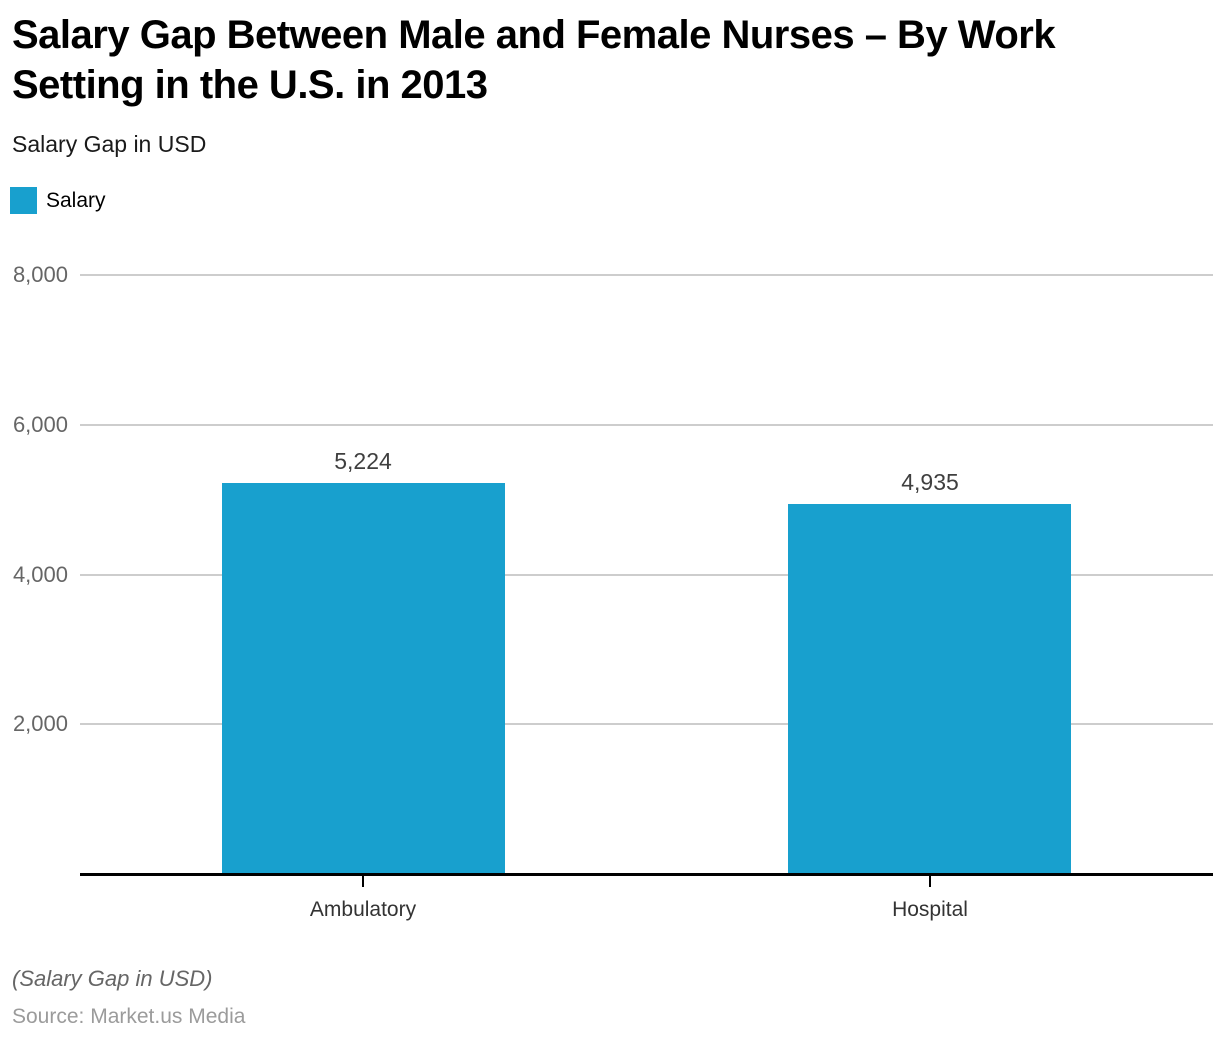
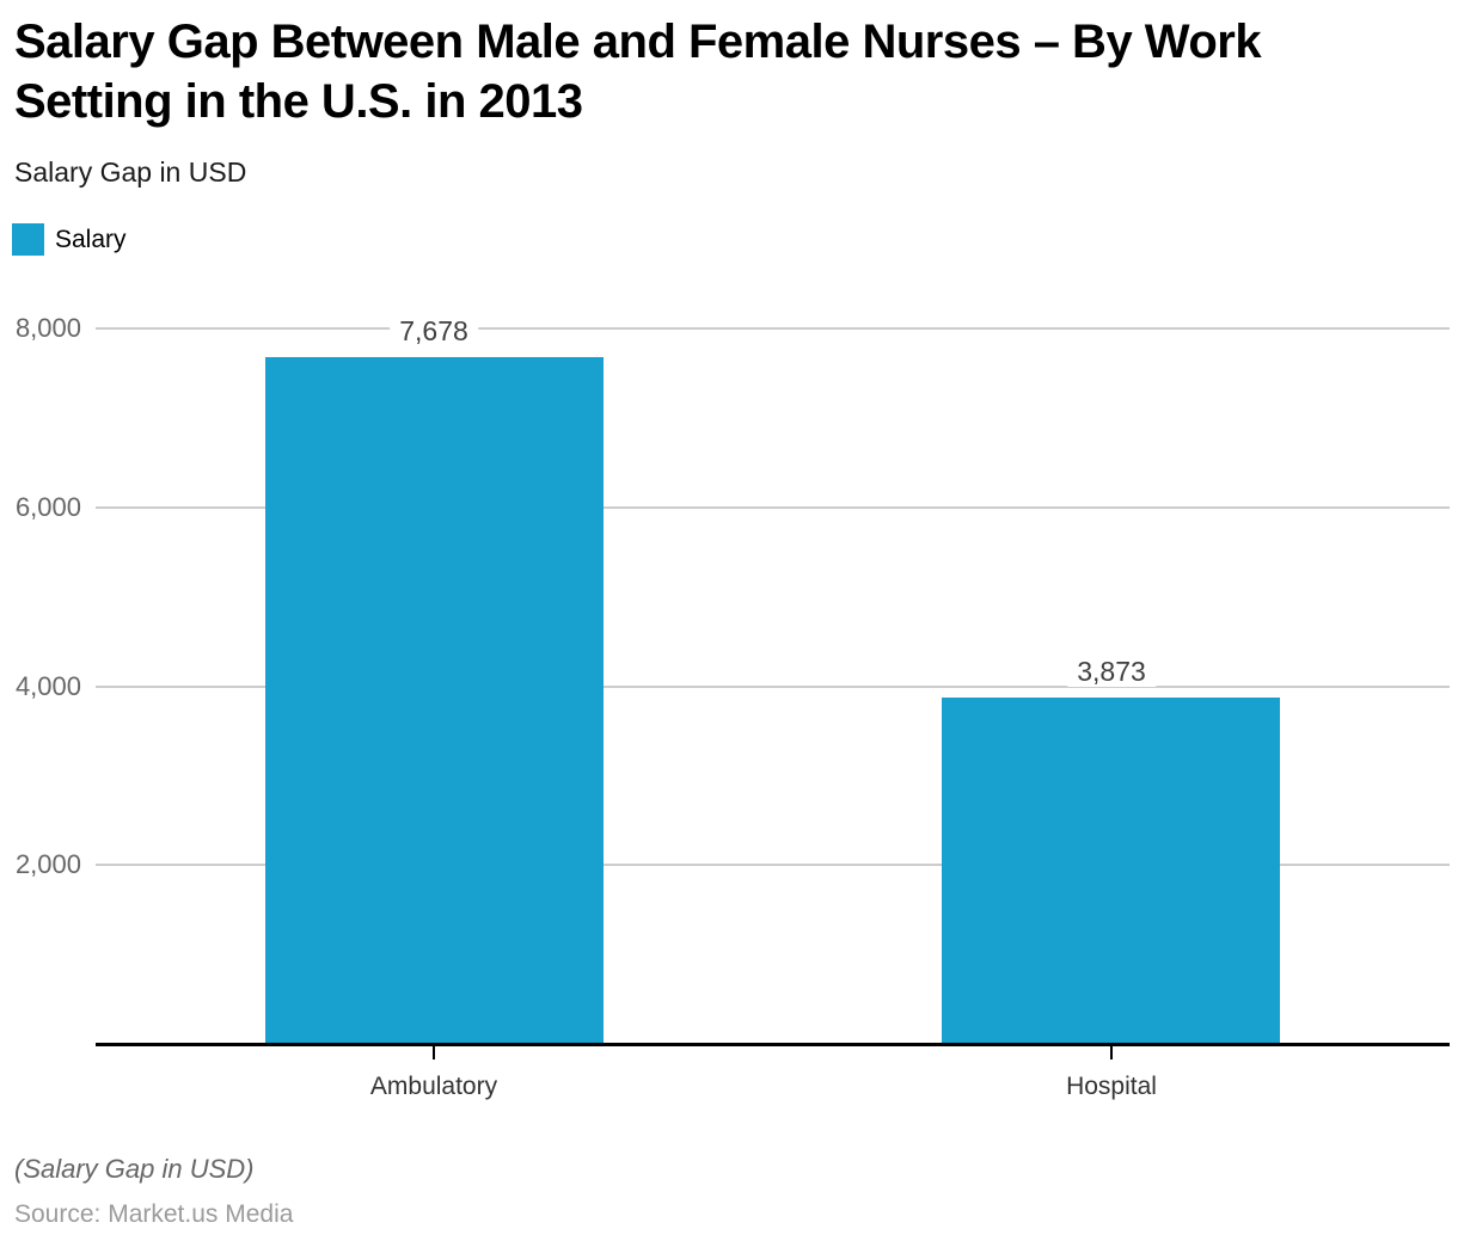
Ambulatory: 5,224 -> 7,678
Hospital: 4,935 -> 3,873
